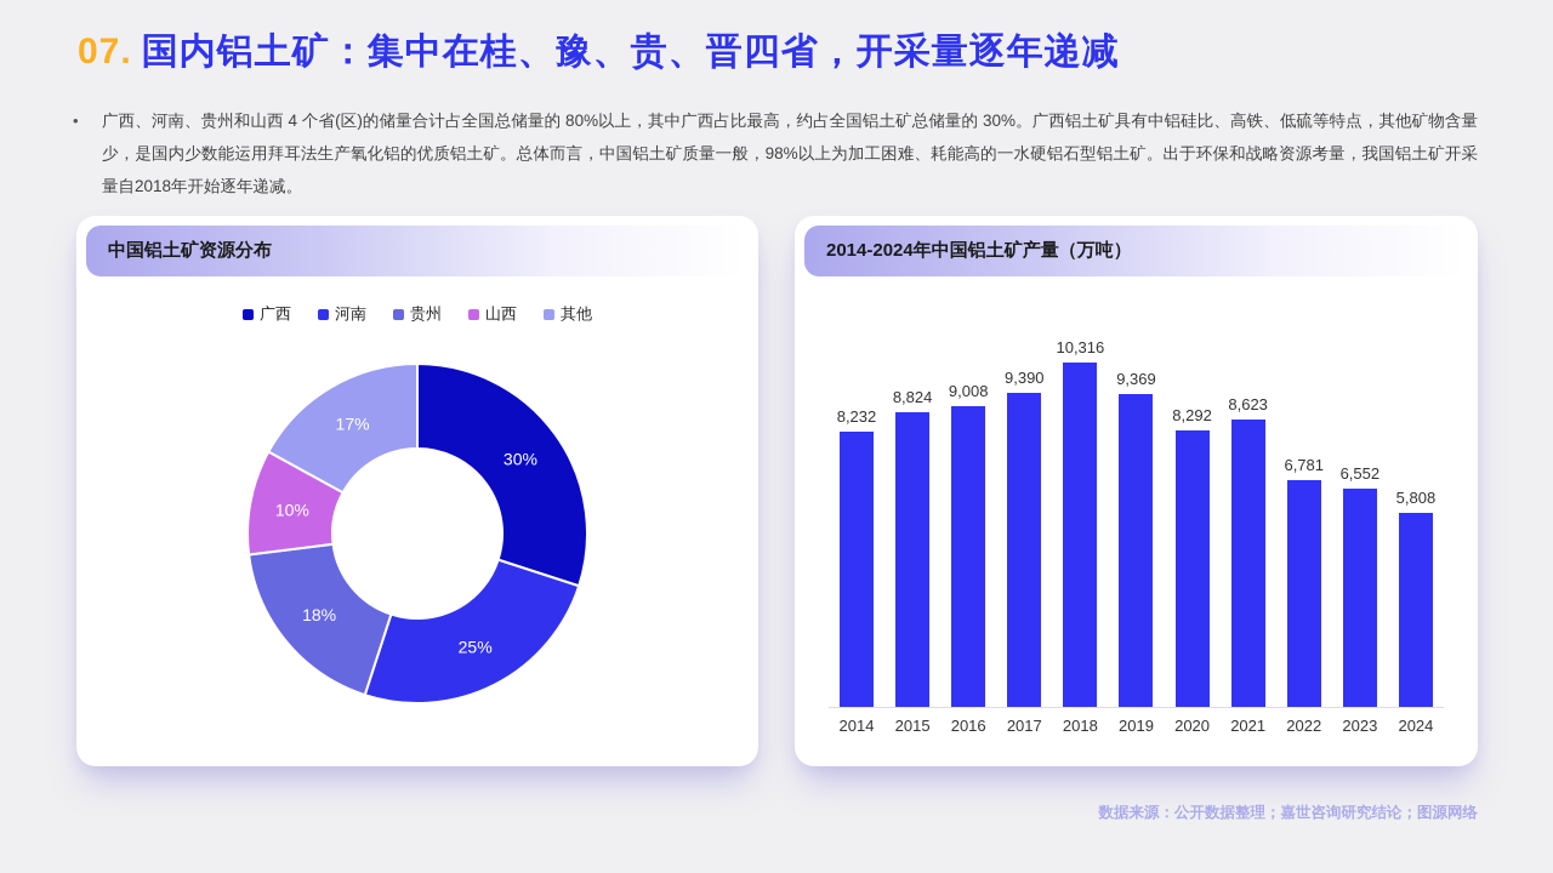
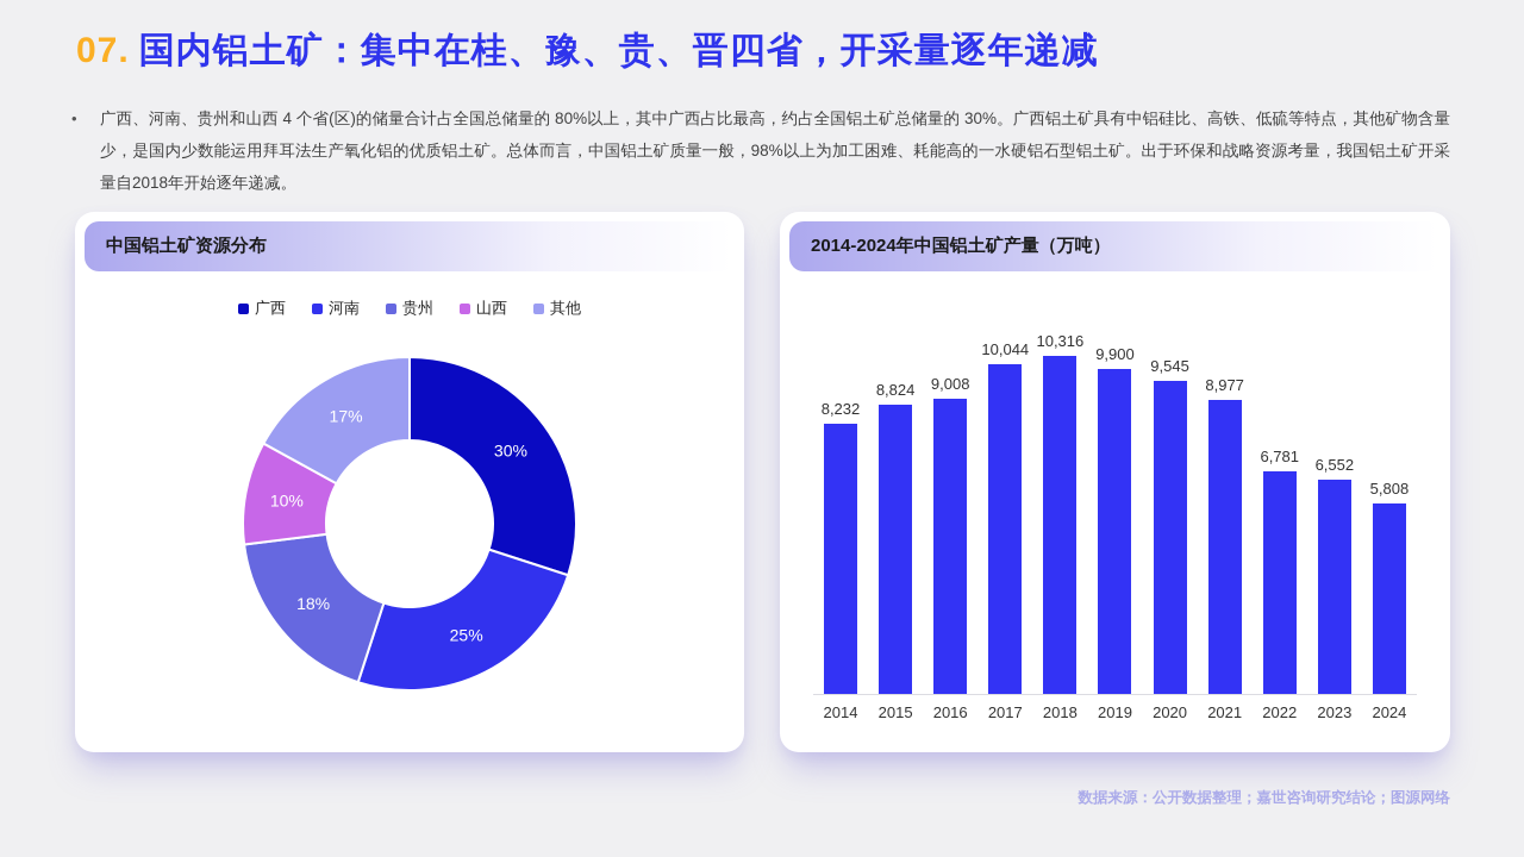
2014-2024年中国铝土矿产量（万吨）/2017: 9,390 -> 10,044
2014-2024年中国铝土矿产量（万吨）/2019: 9,369 -> 9,900
2014-2024年中国铝土矿产量（万吨）/2020: 8,292 -> 9,545
2014-2024年中国铝土矿产量（万吨）/2021: 8,623 -> 8,977
